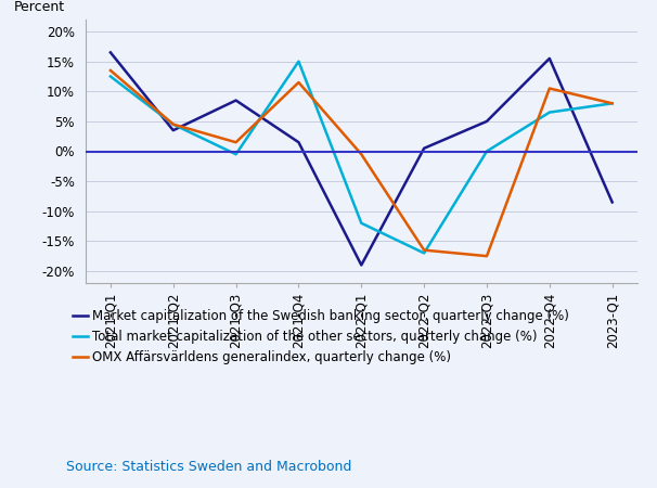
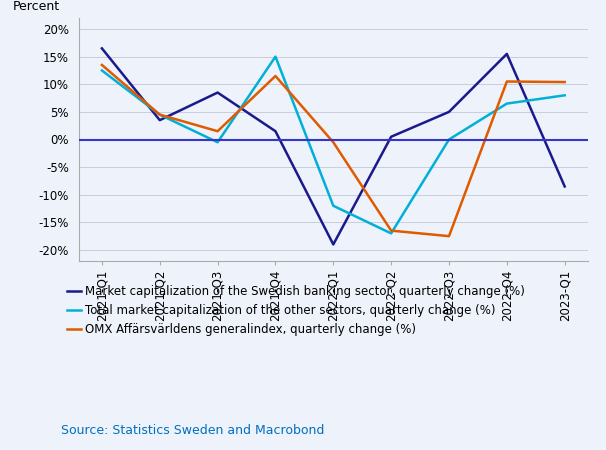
OMX Affärsvärldens generalindex, quarterly change (%)/2023-Q1: 8.0% -> 10.4%
